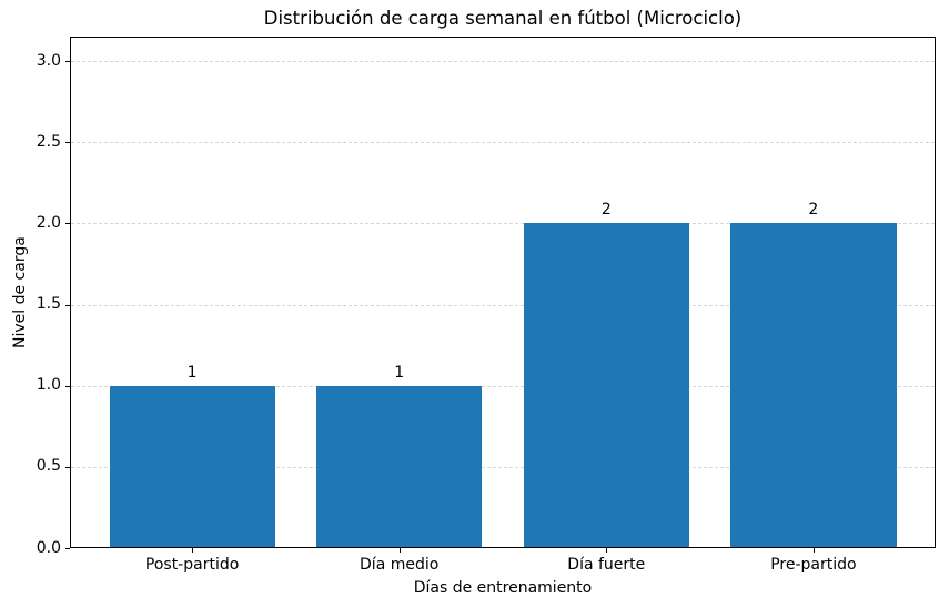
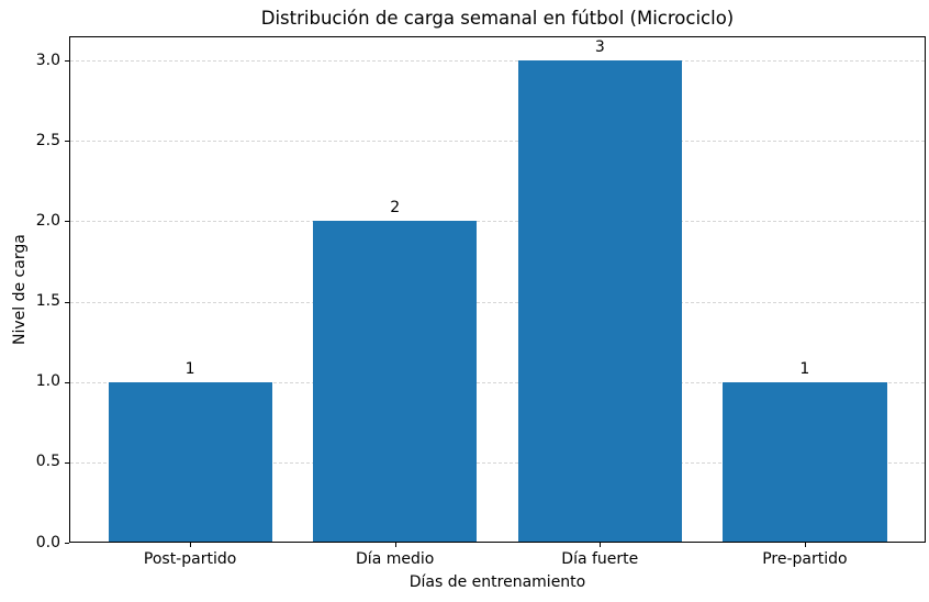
Día medio: 1 -> 2
Día fuerte: 2 -> 3
Pre-partido: 2 -> 1
